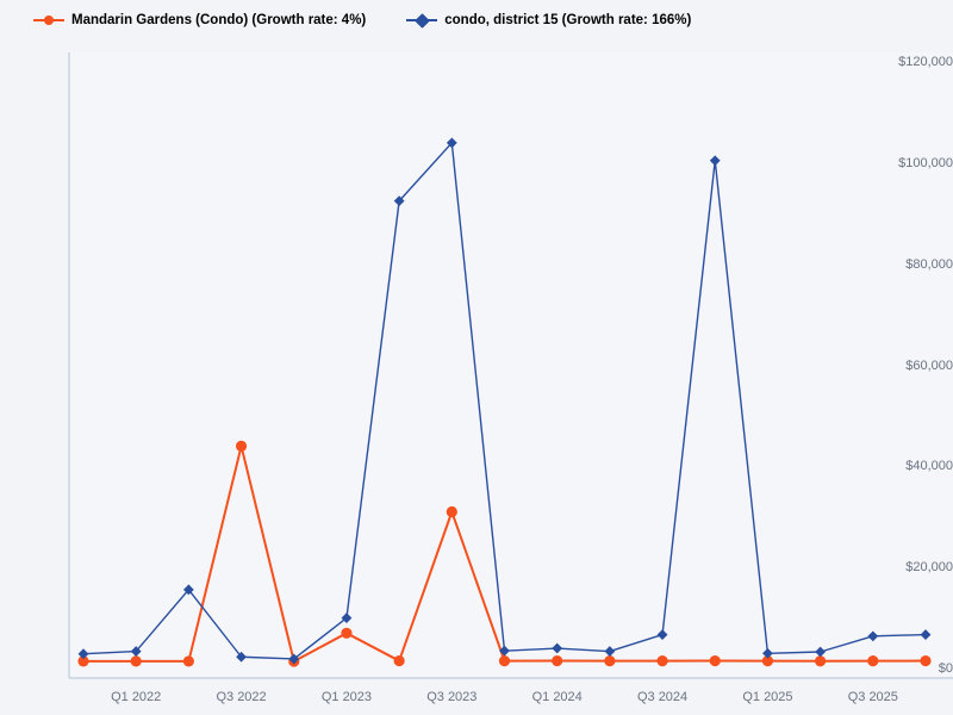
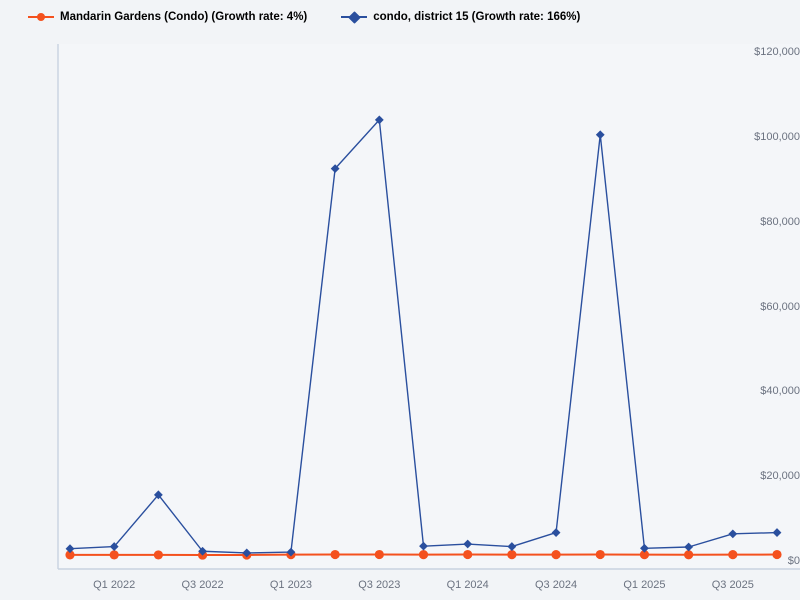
Mandarin Gardens (Condo) (Growth rate: 4%)/Q3 2022: $44000 -> $1000
Mandarin Gardens (Condo) (Growth rate: 4%)/Q1 2023: $7000 -> $2000
condo, district 15 (Growth rate: 166%)/Q1 2023: $10000 -> $2000
Mandarin Gardens (Condo) (Growth rate: 4%)/Q3 2023: $31000 -> $2000
